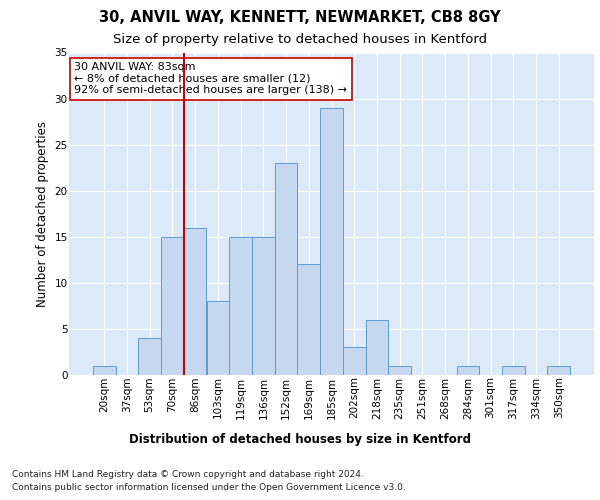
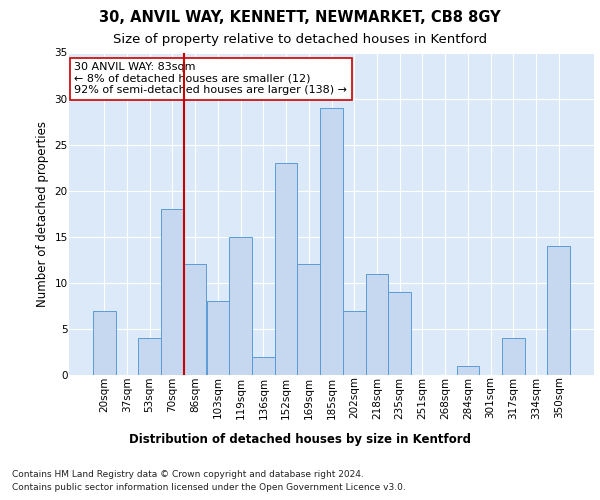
20sqm: 1 -> 7
70sqm: 15 -> 18
86sqm: 16 -> 12
136sqm: 15 -> 2
202sqm: 3 -> 7
218sqm: 6 -> 11
235sqm: 1 -> 9
317sqm: 1 -> 4
350sqm: 1 -> 14
